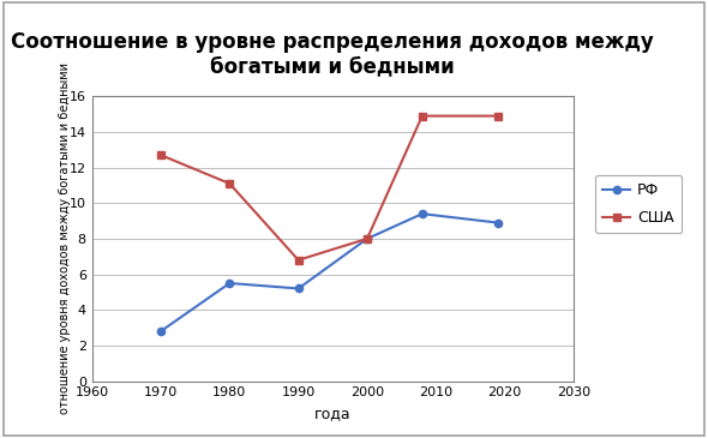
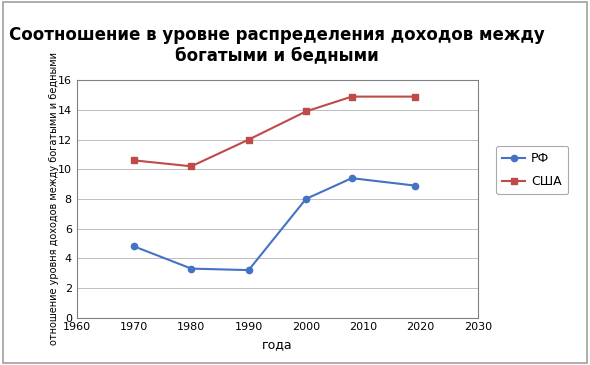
РФ/1970: 2.8 -> 4.8
США/1970: 12.7 -> 10.6
РФ/1980: 5.5 -> 3.3
США/1980: 11.1 -> 10.2
РФ/1990: 5.2 -> 3.2
США/1990: 6.8 -> 12.0
США/2000: 8.0 -> 13.9
